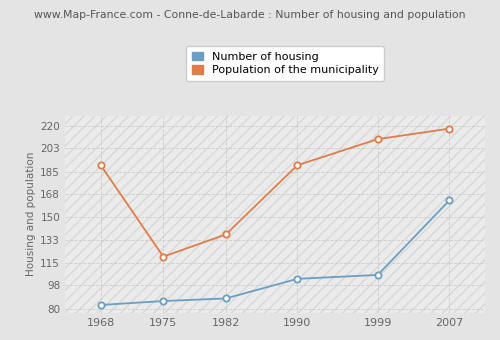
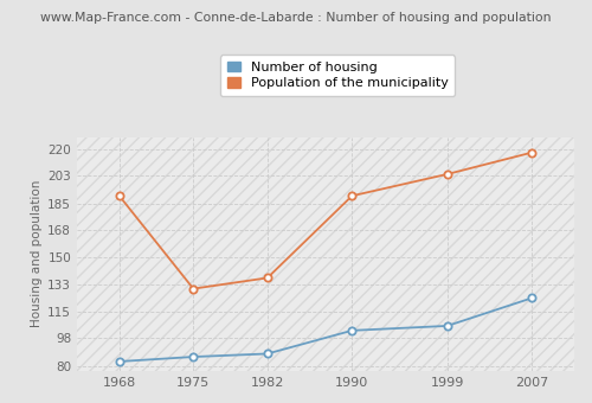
Population of the municipality/1975: 120 -> 130
Population of the municipality/1999: 210 -> 204
Number of housing/2007: 163 -> 124
